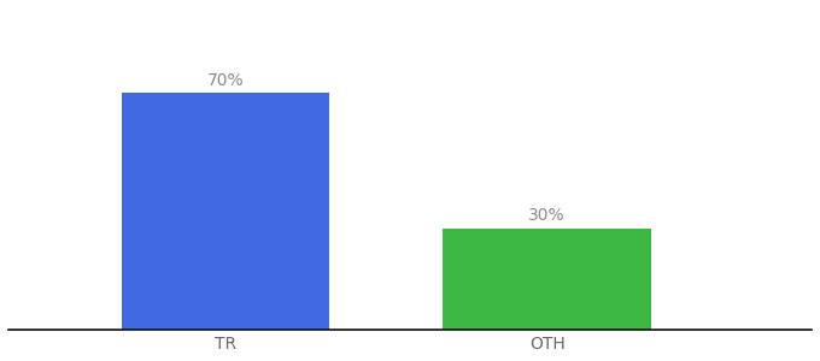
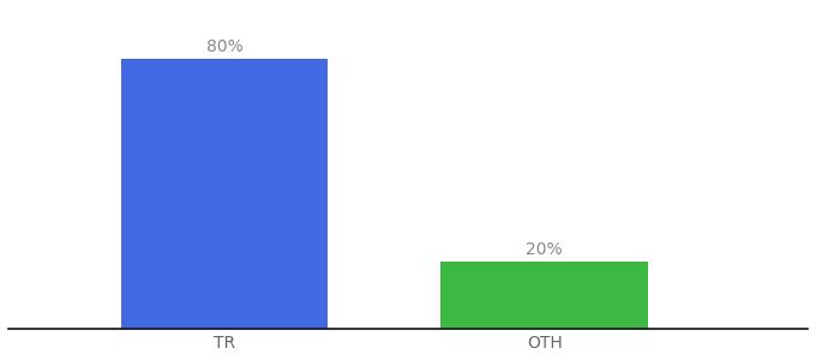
TR: 70% -> 80%
OTH: 30% -> 20%
